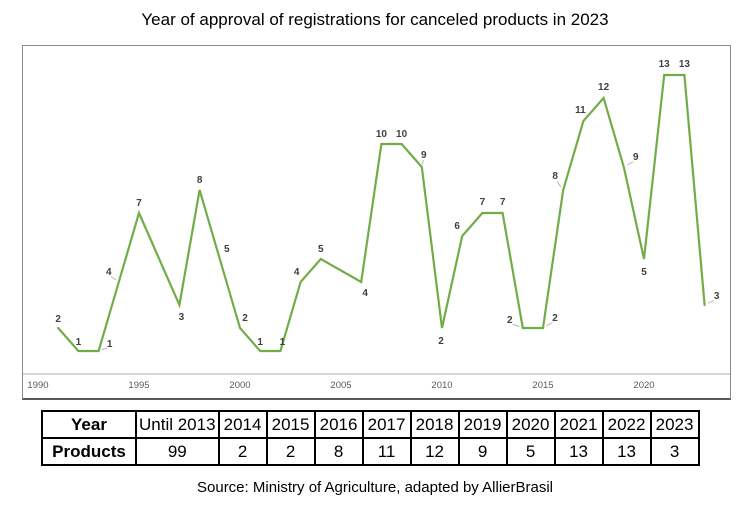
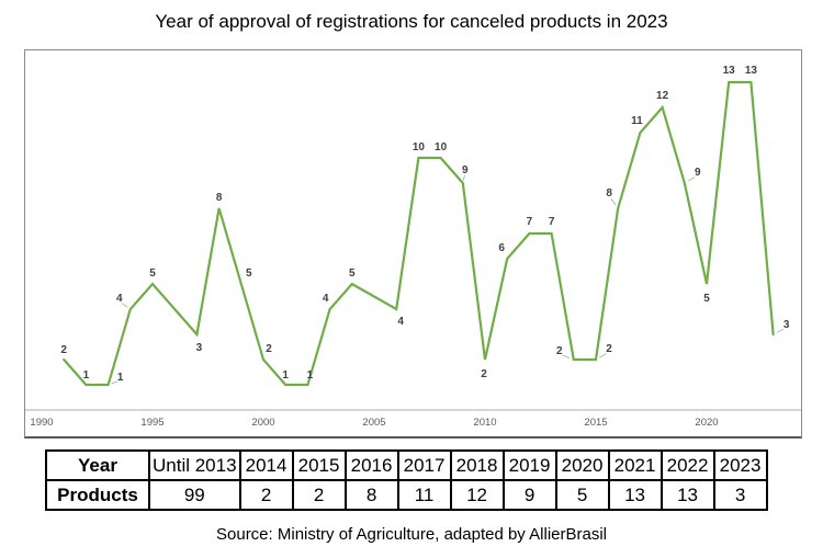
1995: 7 -> 5
